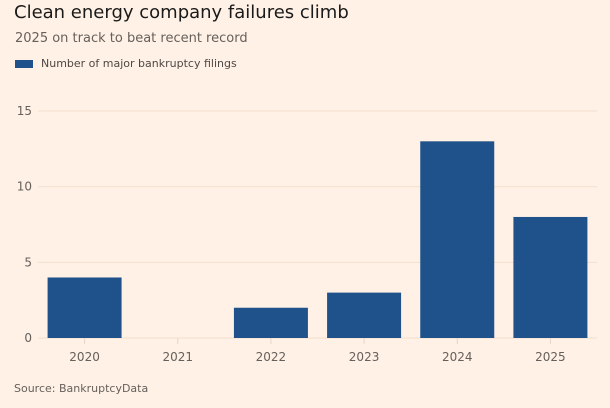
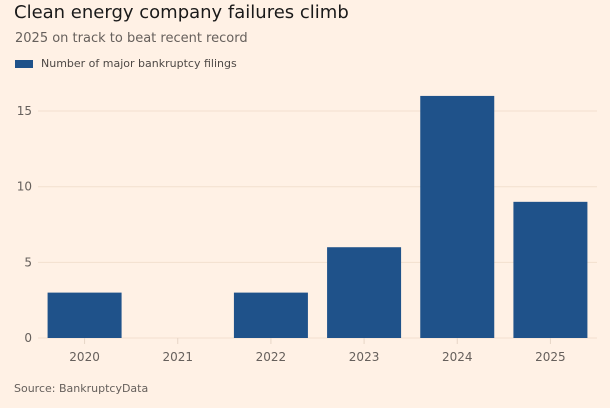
2020: 4 -> 3
2022: 2 -> 3
2023: 3 -> 6
2024: 13 -> 16
2025: 8 -> 9
